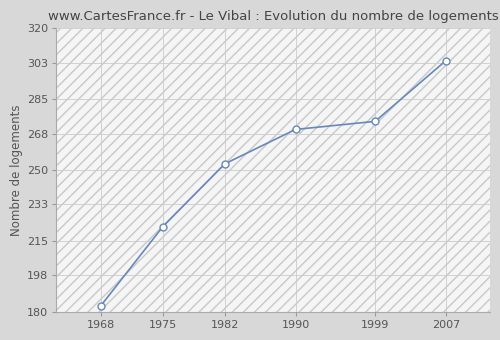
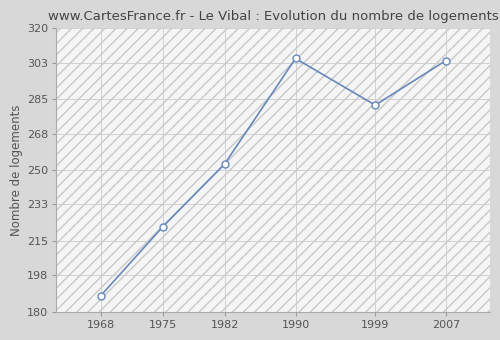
1968: 183 -> 188
1990: 270 -> 305
1999: 274 -> 282
